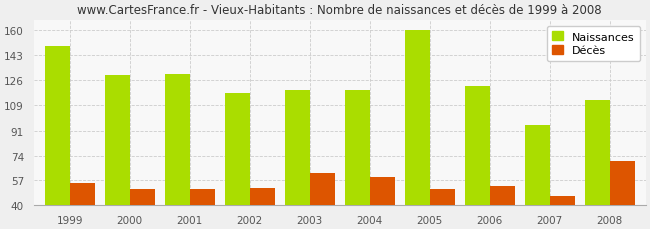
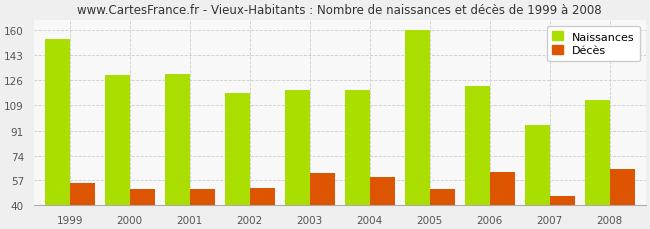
Naissances/1999: 149 -> 154
Décès/2006: 53 -> 63
Décès/2008: 70 -> 65
